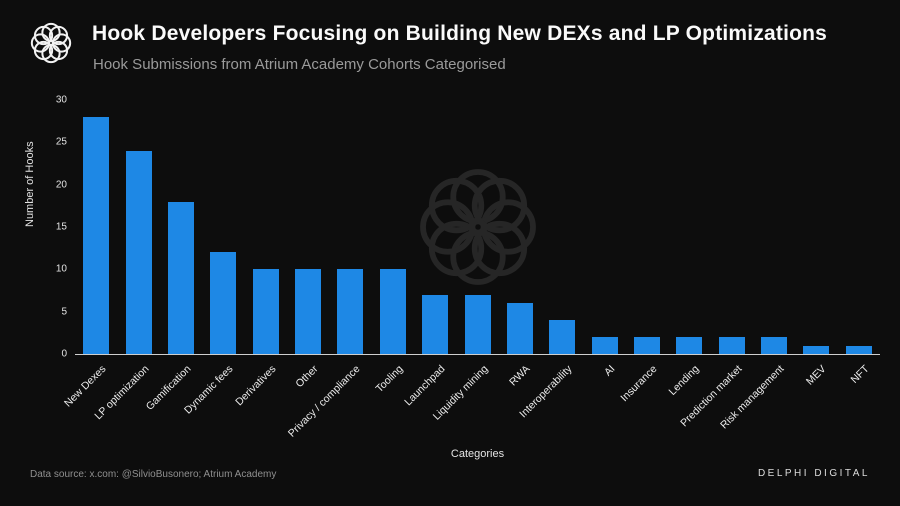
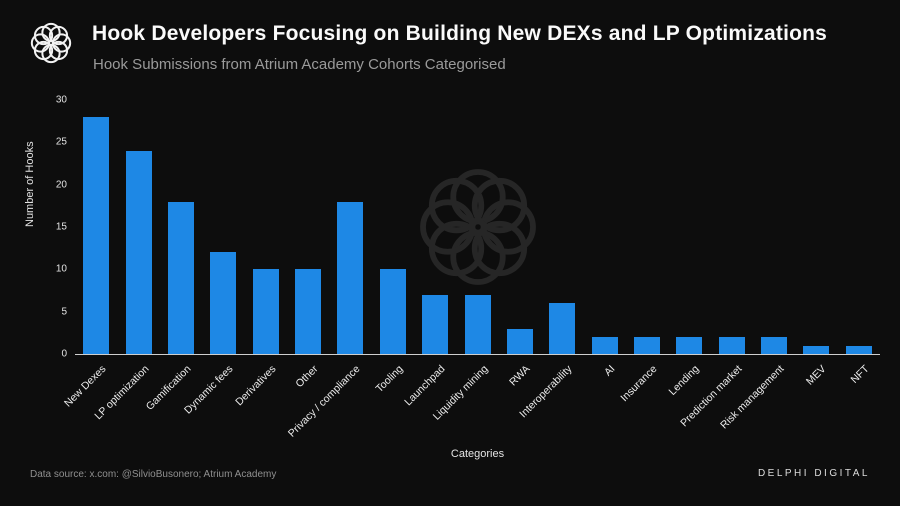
Privacy / compliance: 10 -> 18
RWA: 6 -> 3
Interoperability: 4 -> 6
